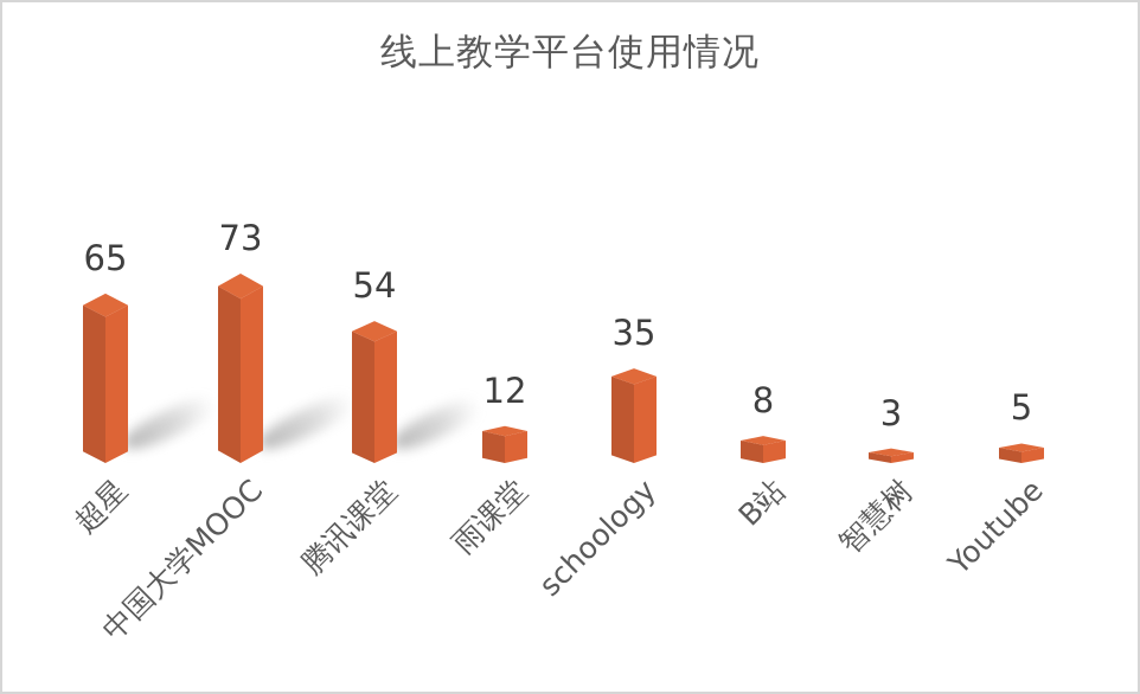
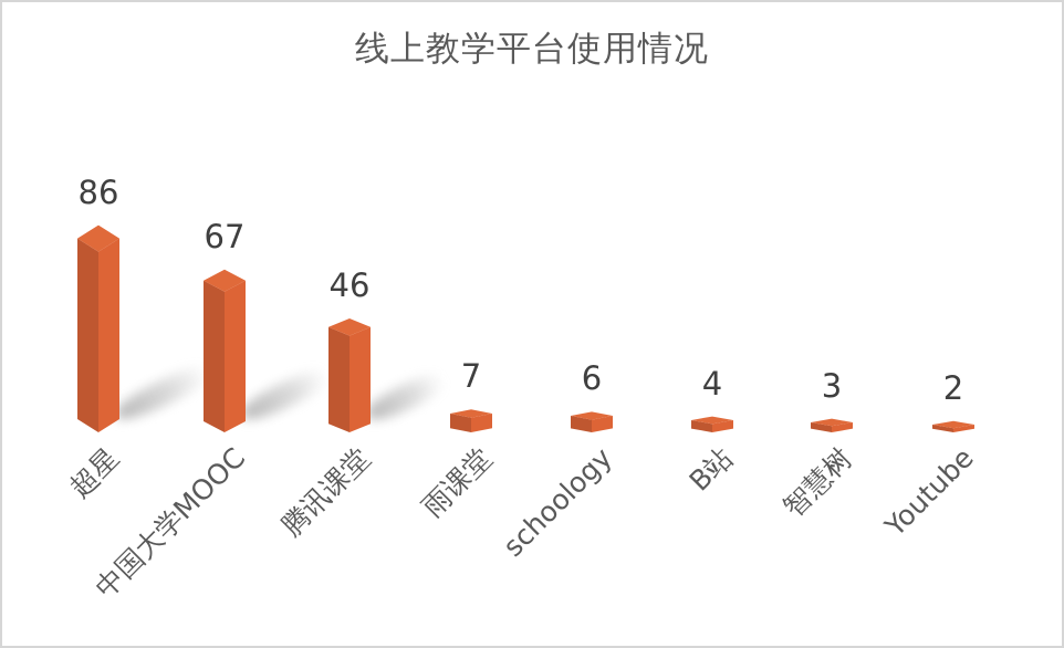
超星: 65 -> 86
中国大学MOOC: 73 -> 67
腾讯课堂: 54 -> 46
雨课堂: 12 -> 7
schoology: 35 -> 6
B站: 8 -> 4
Youtube: 5 -> 2
